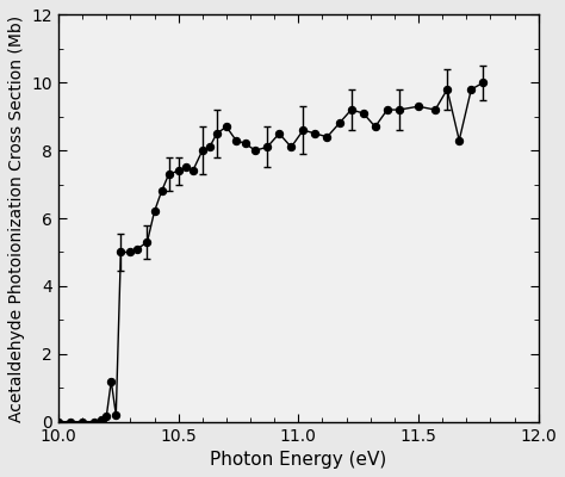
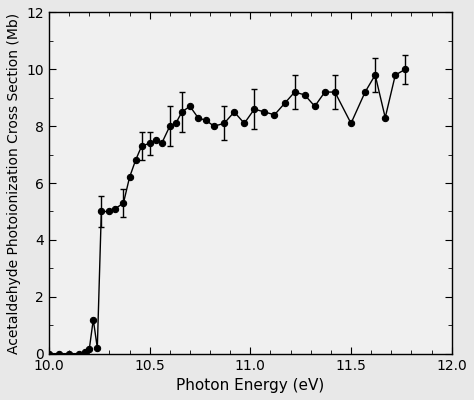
11.5: 9.30 -> 8.10
